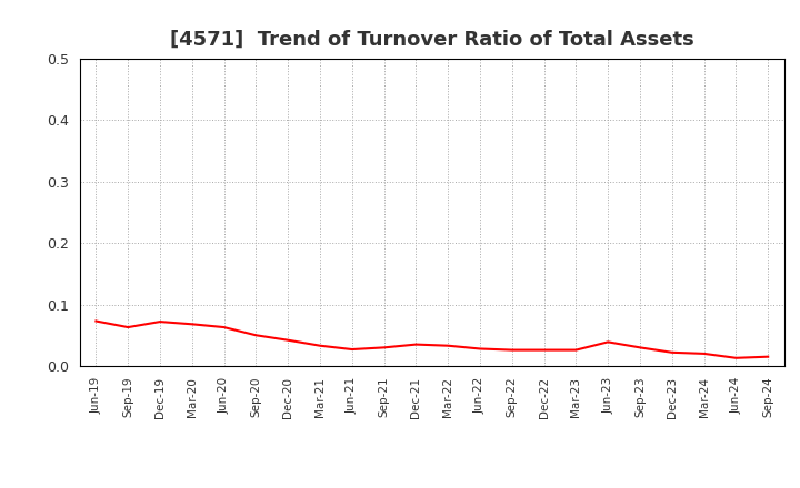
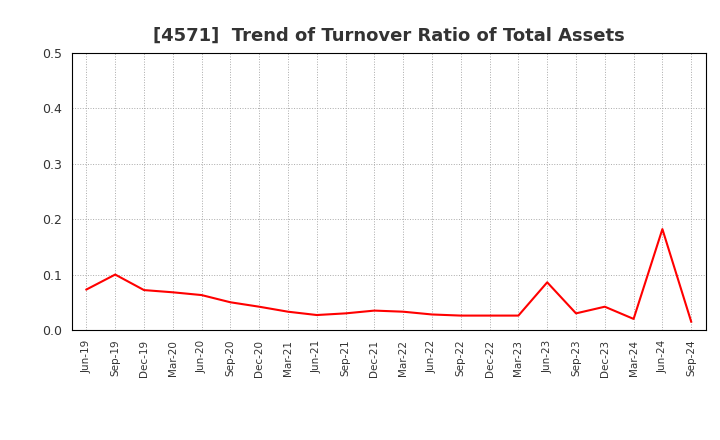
Sep-19: 0.063 -> 0.100
Jun-23: 0.039 -> 0.086
Dec-23: 0.022 -> 0.042
Jun-24: 0.013 -> 0.182
